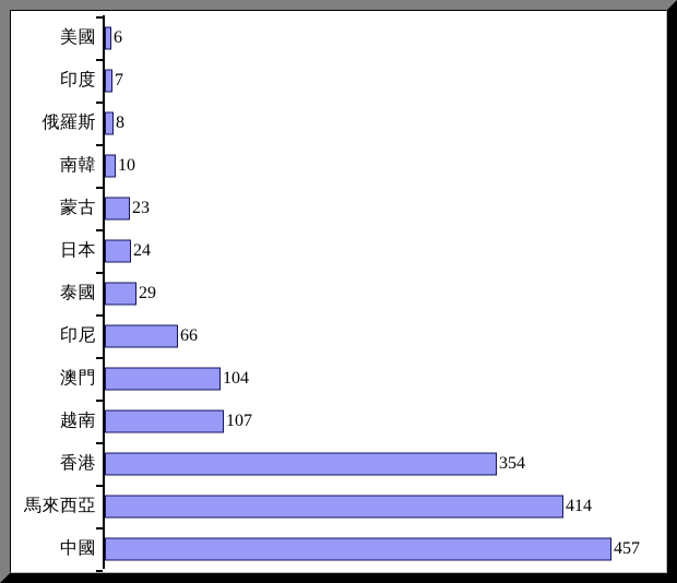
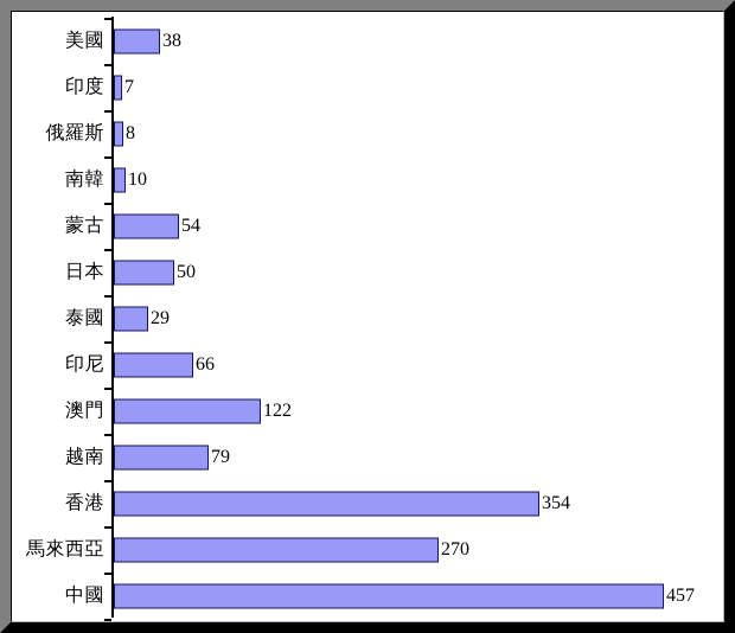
美國: 6 -> 38
蒙古: 23 -> 54
日本: 24 -> 50
澳門: 104 -> 122
越南: 107 -> 79
馬來西亞: 414 -> 270
